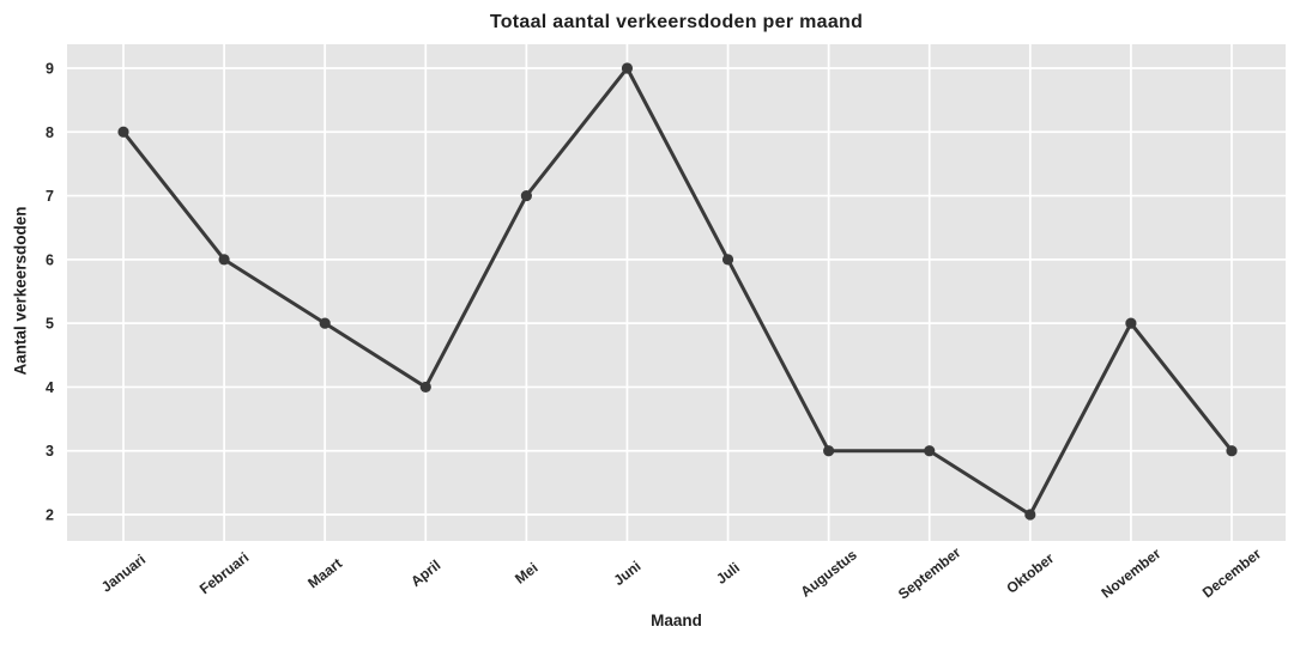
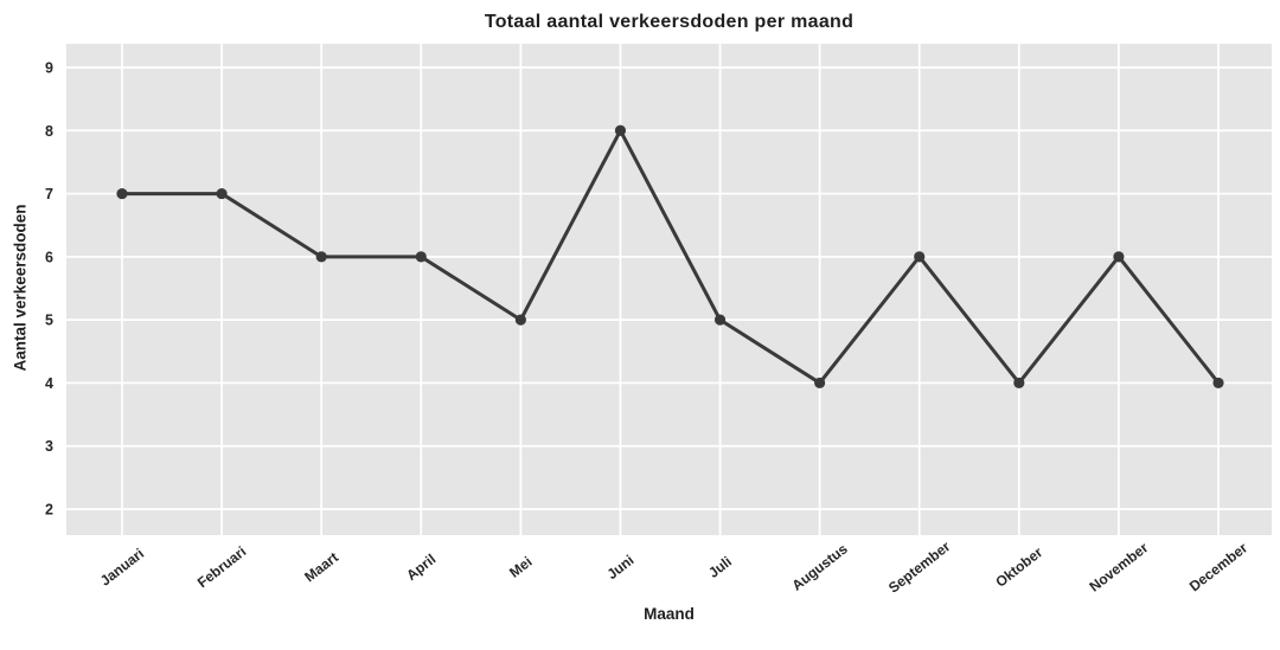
Januari: 8 -> 7
Februari: 6 -> 7
Maart: 5 -> 6
April: 4 -> 6
Mei: 7 -> 5
Juni: 9 -> 8
Juli: 6 -> 5
Augustus: 3 -> 4
September: 3 -> 6
Oktober: 2 -> 4
November: 5 -> 6
December: 3 -> 4
